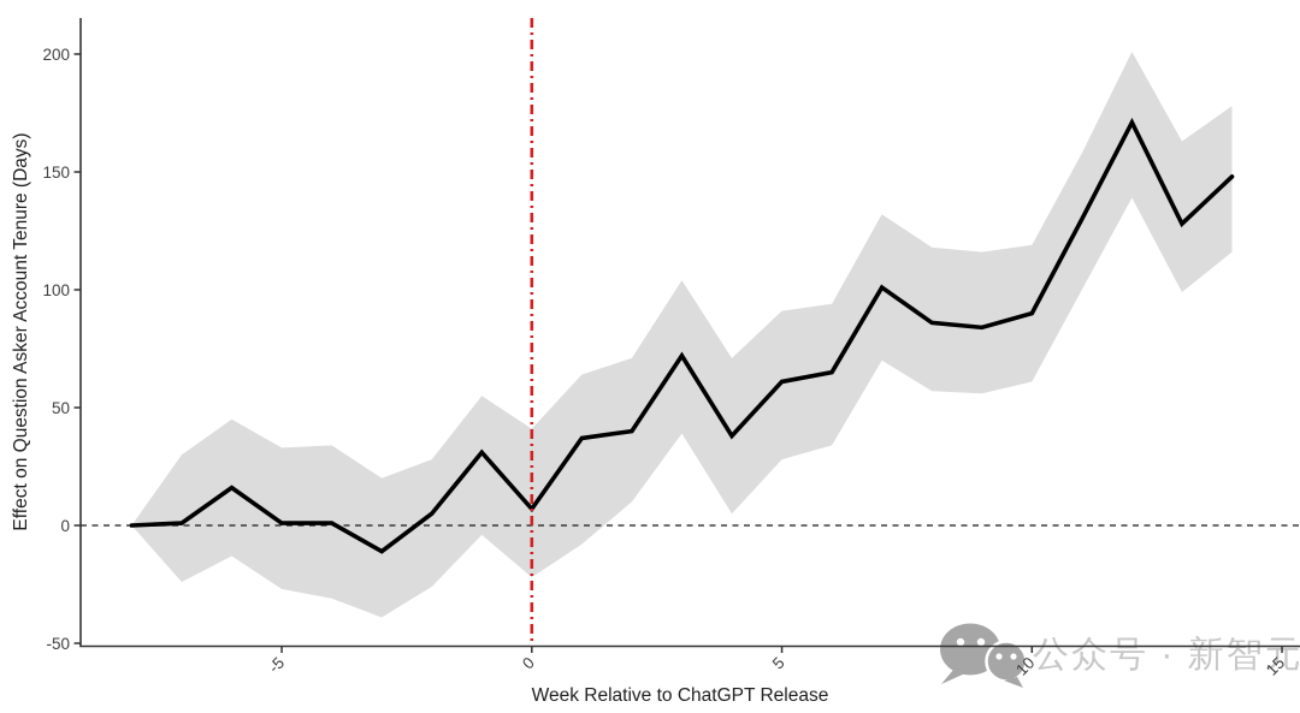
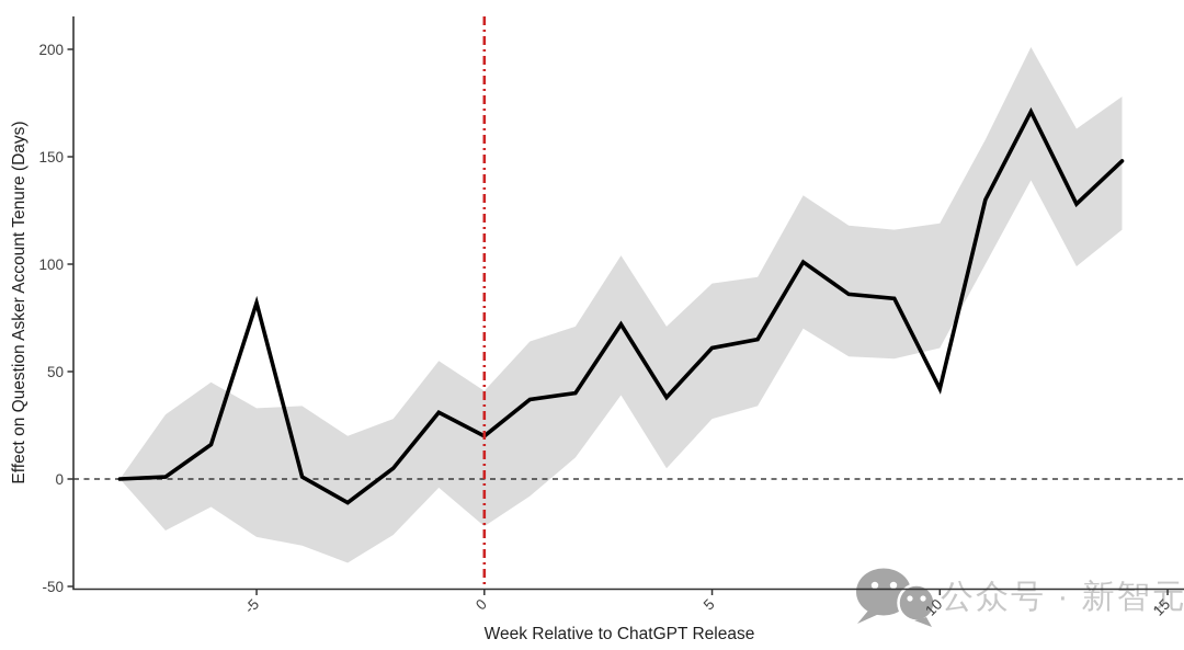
-5: 1 -> 82
0: 7 -> 20
10: 90 -> 42
